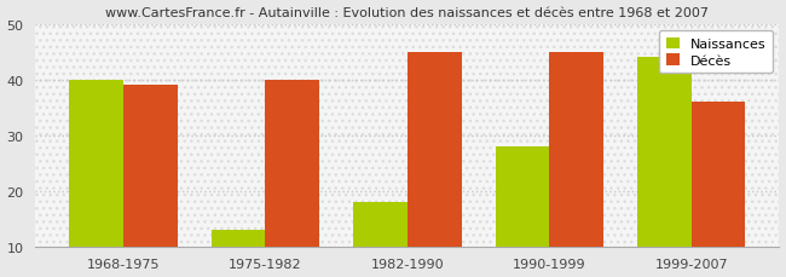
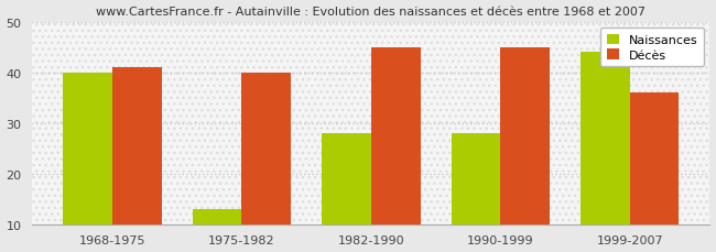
Décès/1968-1975: 39 -> 41
Naissances/1982-1990: 18 -> 28
